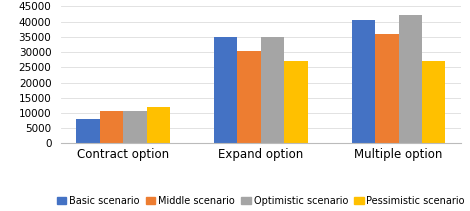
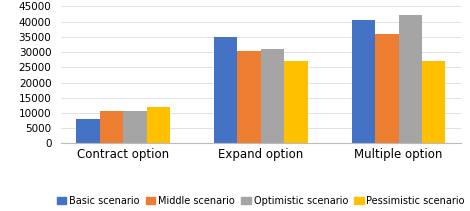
Optimistic scenario/Expand option: 35000 -> 31000
